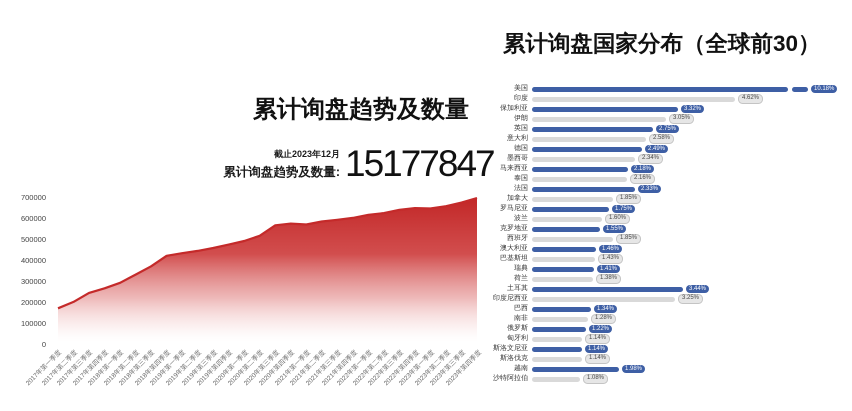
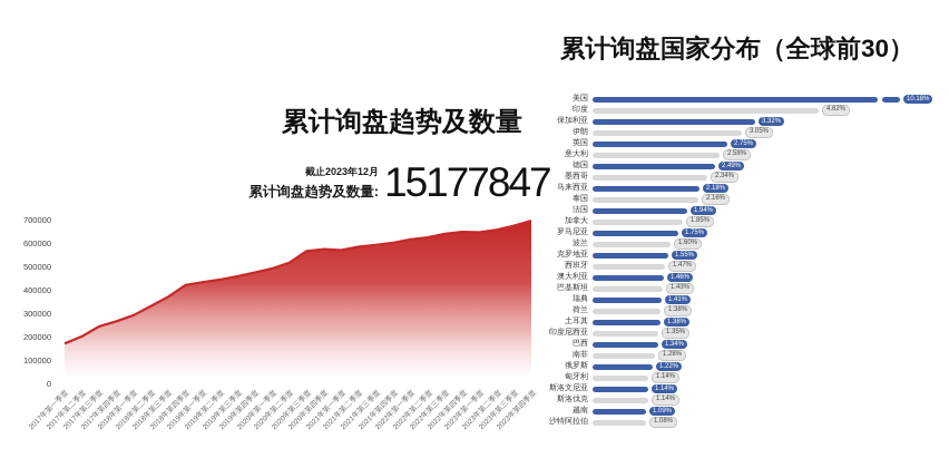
累计询盘国家分布（全球前30）/法国: 2.33% -> 1.94%
累计询盘国家分布（全球前30）/西班牙: 1.85% -> 1.47%
累计询盘国家分布（全球前30）/土耳其: 3.44% -> 1.38%
累计询盘国家分布（全球前30）/印度尼西亚: 3.25% -> 1.35%
累计询盘国家分布（全球前30）/越南: 1.98% -> 1.09%
